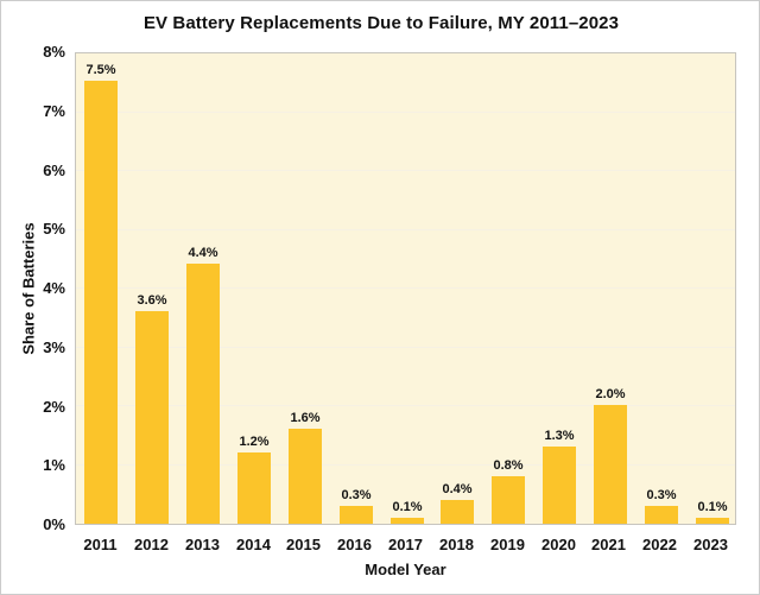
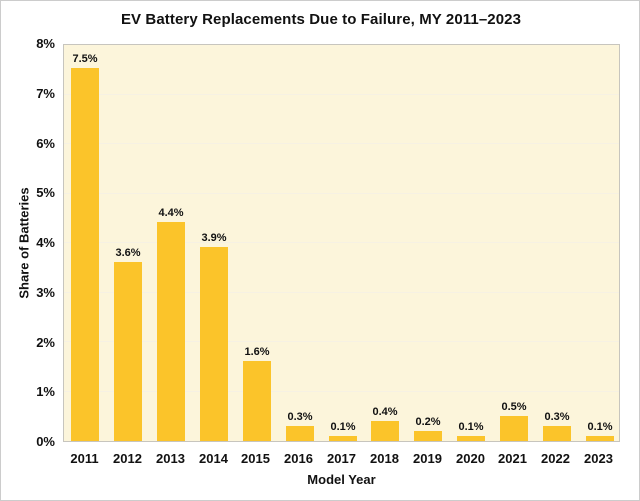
2014: 1.2% -> 3.9%
2019: 0.8% -> 0.2%
2020: 1.3% -> 0.1%
2021: 2.0% -> 0.5%
